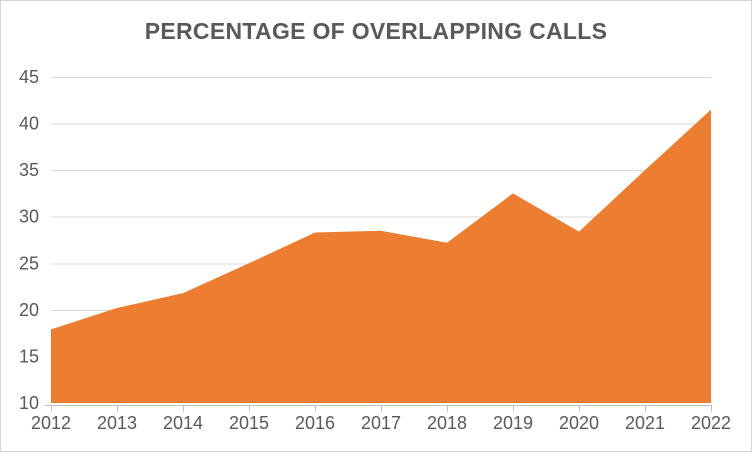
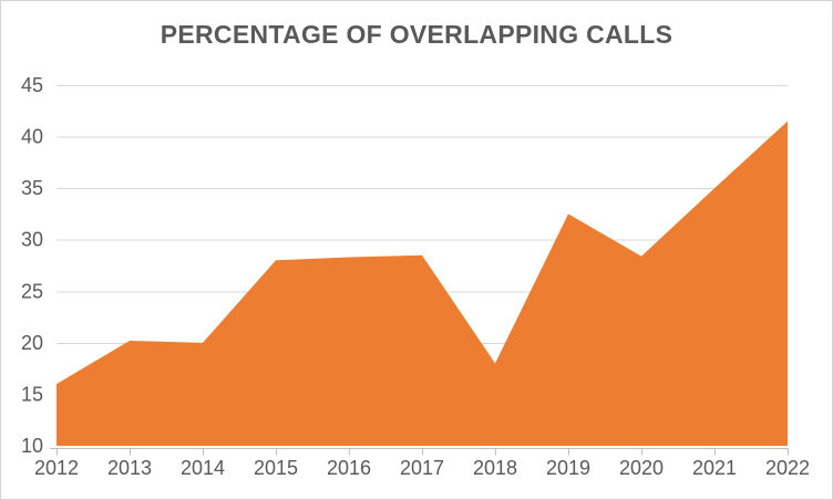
2012: 18 -> 16
2014: 22 -> 20
2015: 25 -> 28
2018: 27 -> 18
